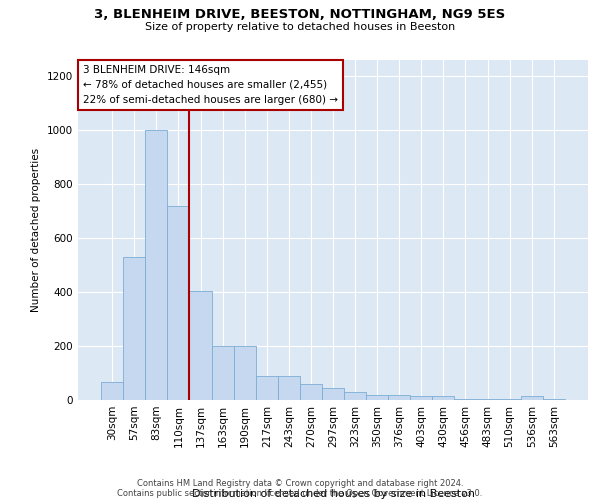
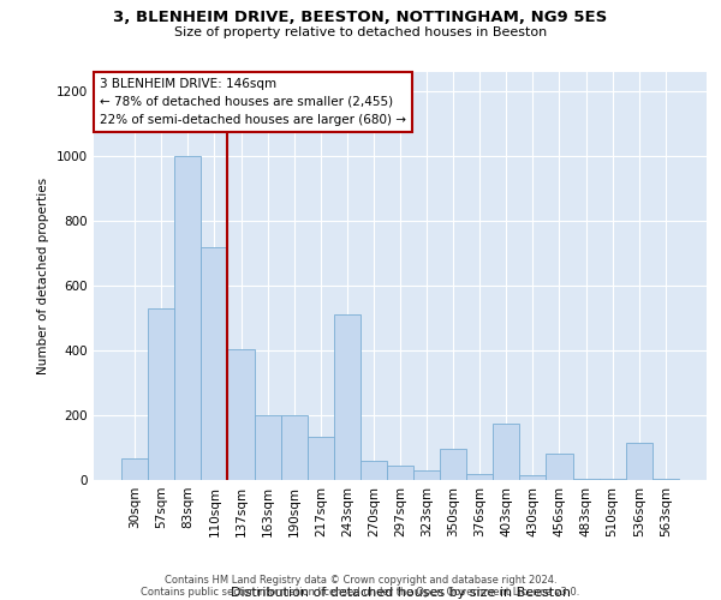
217sqm: 90 -> 135
243sqm: 90 -> 510
350sqm: 20 -> 95
403sqm: 15 -> 175
456sqm: 5 -> 80
536sqm: 14 -> 115
